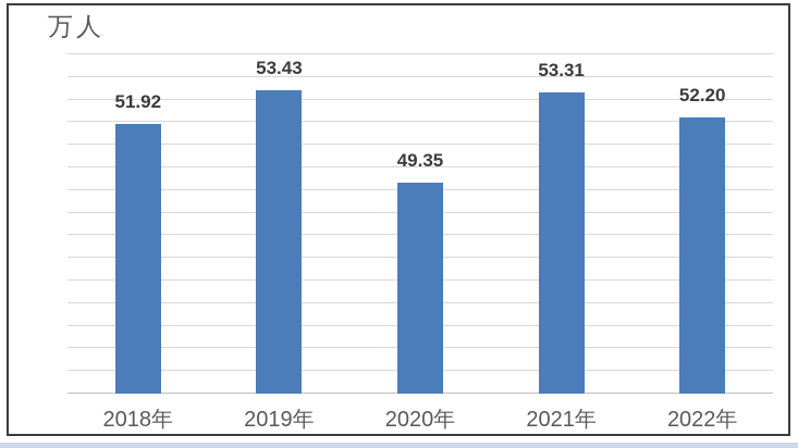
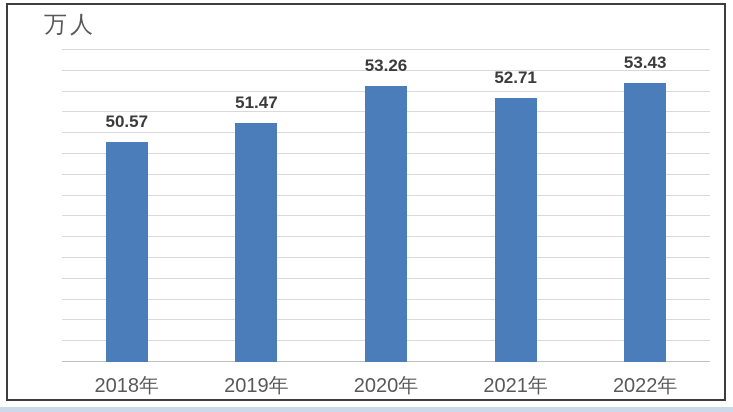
2018年: 51.92 -> 50.57
2019年: 53.43 -> 51.47
2020年: 49.35 -> 53.26
2021年: 53.31 -> 52.71
2022年: 52.20 -> 53.43
